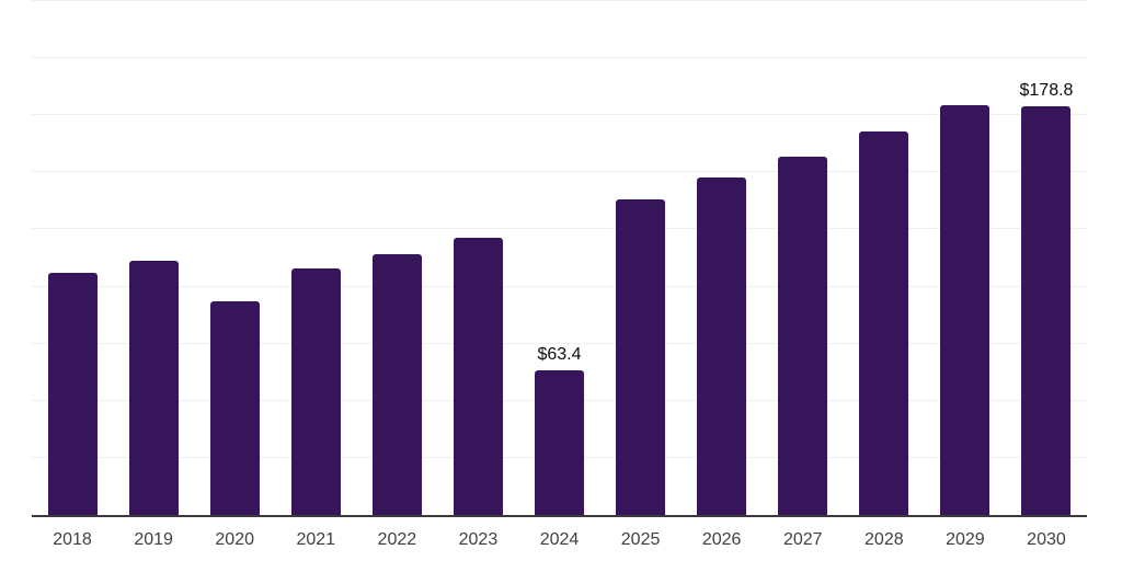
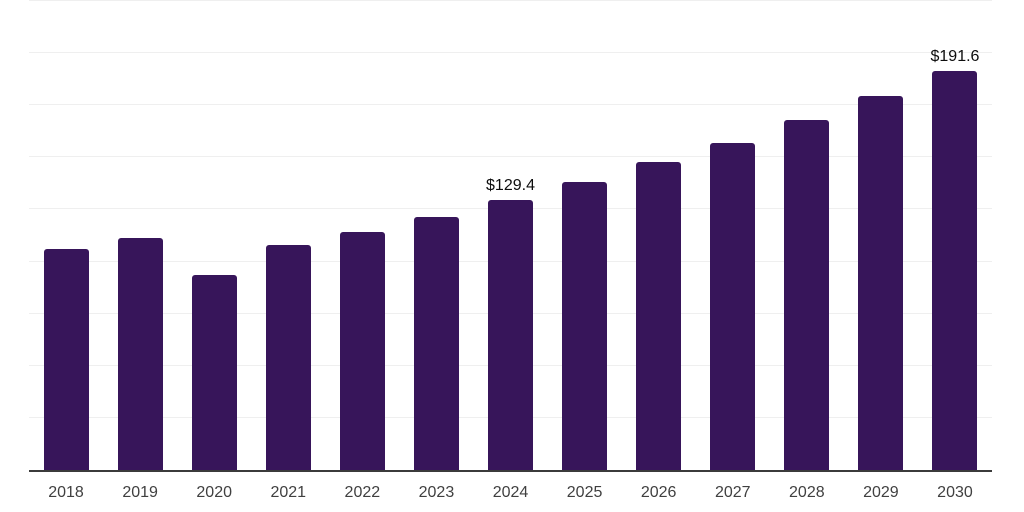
2024: $63.4 -> $129.4
2030: $178.8 -> $191.6
